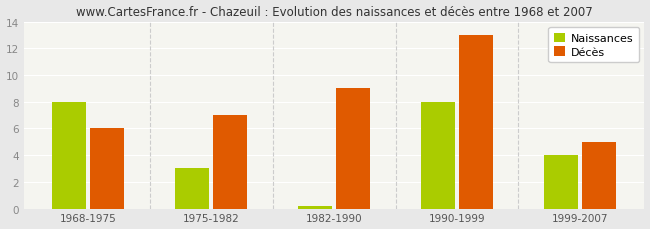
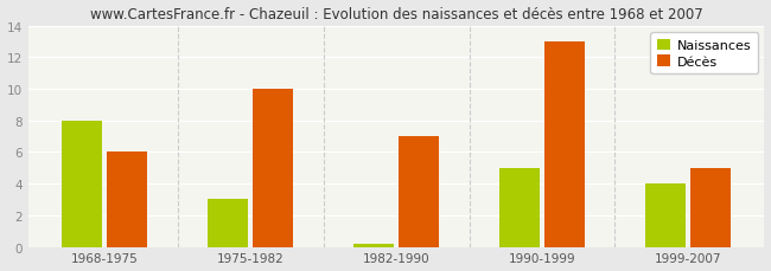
Décès/1975-1982: 7 -> 10
Décès/1982-1990: 9 -> 7
Naissances/1990-1999: 8.0 -> 5.0
